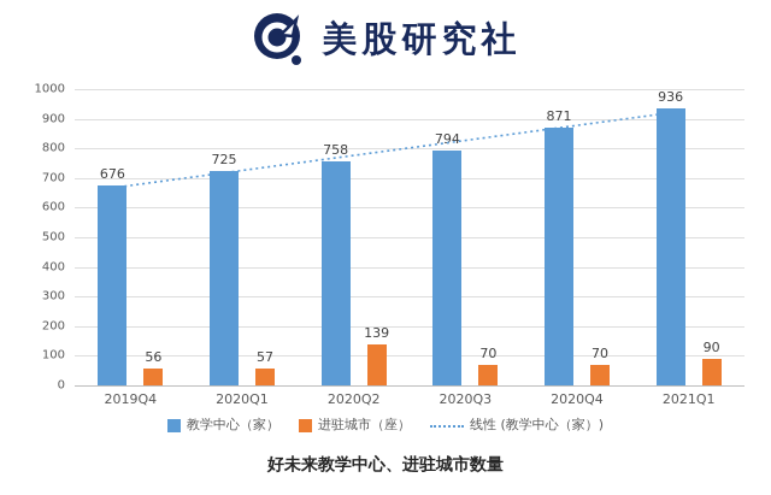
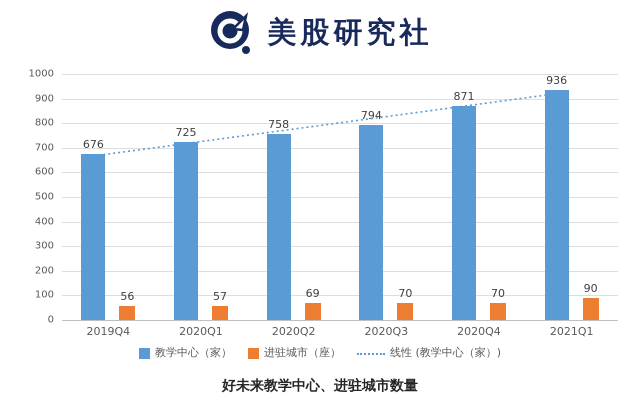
进驻城市（座）/2020Q2: 139 -> 69
